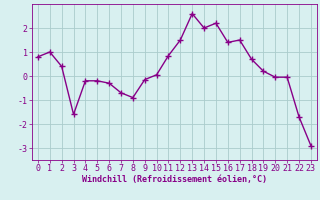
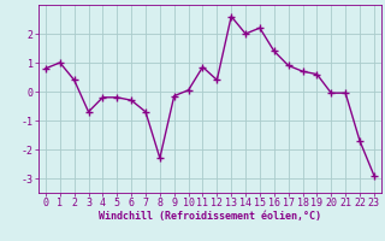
3: -1.60 -> -0.70
8: -0.90 -> -2.30
12: 1.50 -> 0.40
17: 1.50 -> 0.90
19: 0.20 -> 0.60
